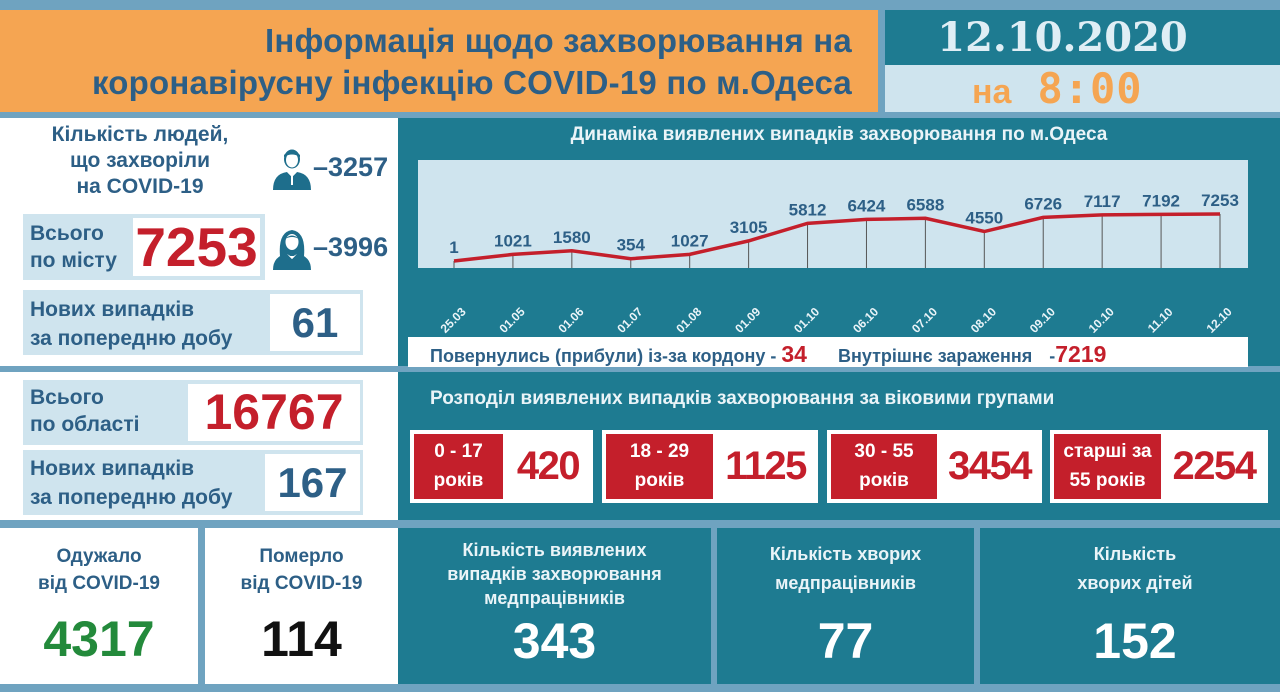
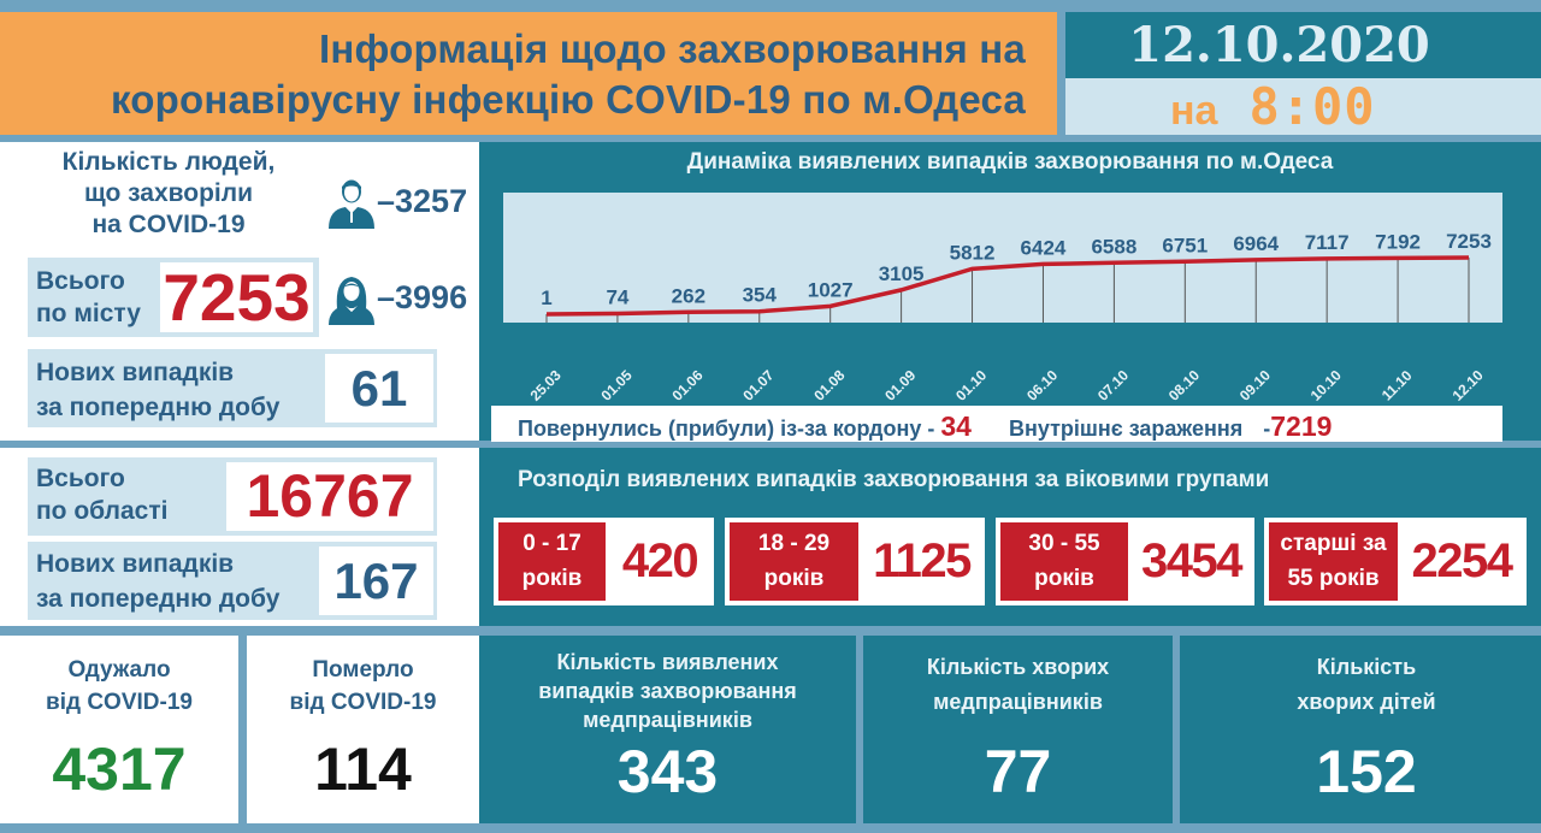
01.05: 1021 -> 74
01.06: 1580 -> 262
08.10: 4550 -> 6751
09.10: 6726 -> 6964
